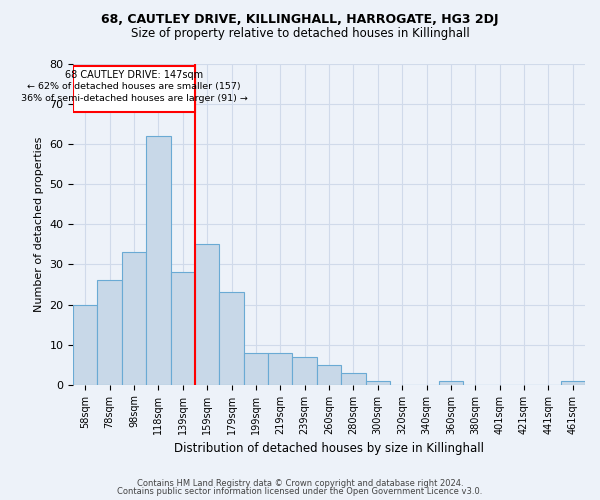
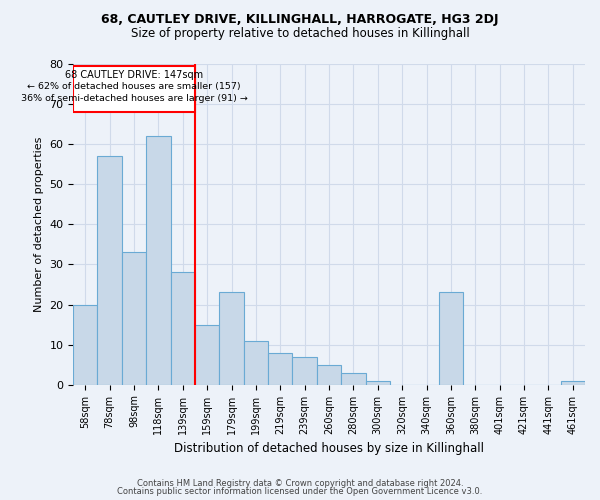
78sqm: 26 -> 57
159sqm: 35 -> 15
199sqm: 8 -> 11
360sqm: 1 -> 23
